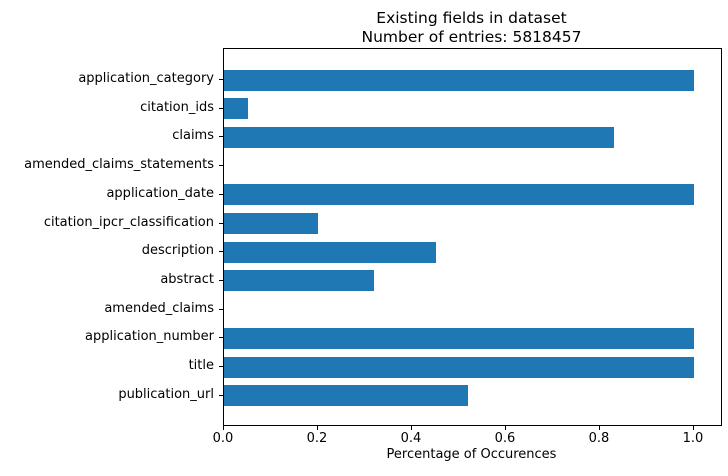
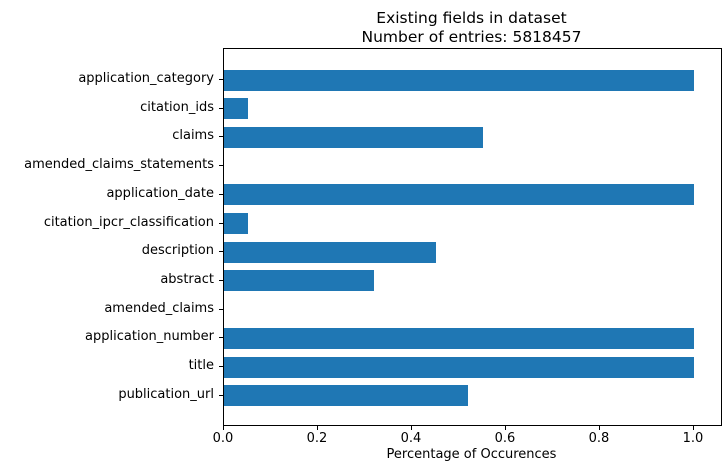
claims: 0.83 -> 0.55
citation_ipcr_classification: 0.20 -> 0.05
